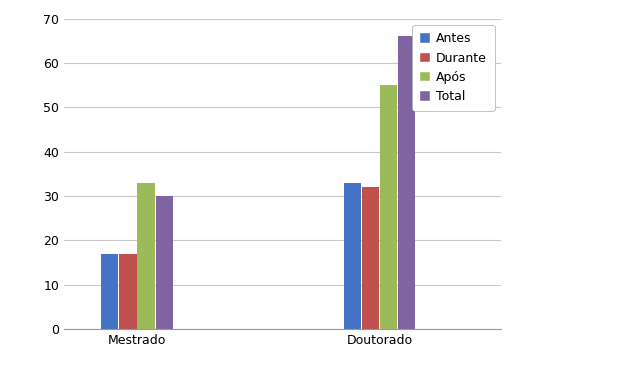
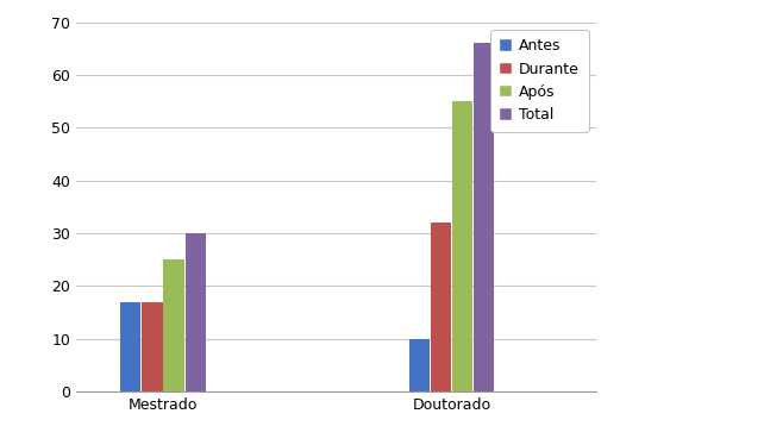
Após/Mestrado: 33 -> 25
Antes/Doutorado: 33 -> 10
